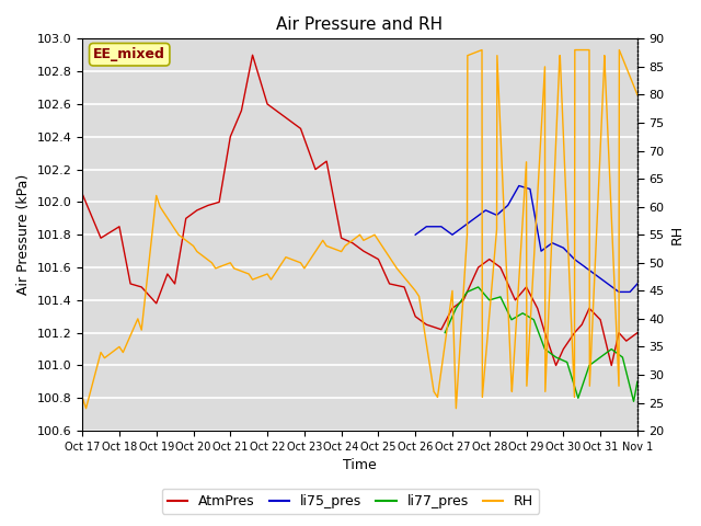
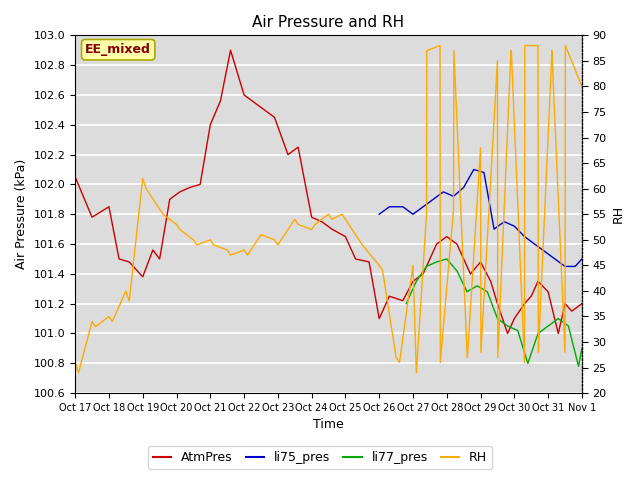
AtmPres/Oct 26: 101.30 -> 101.10
li77_pres/Oct 28: 101.40 -> 101.50
